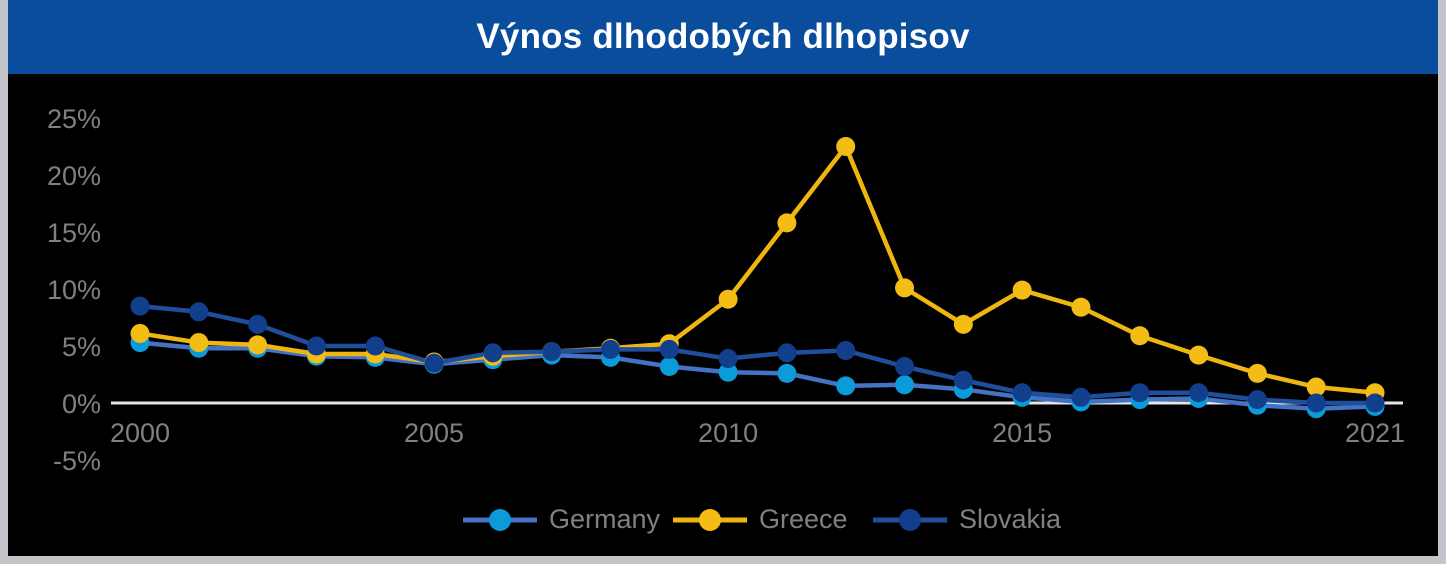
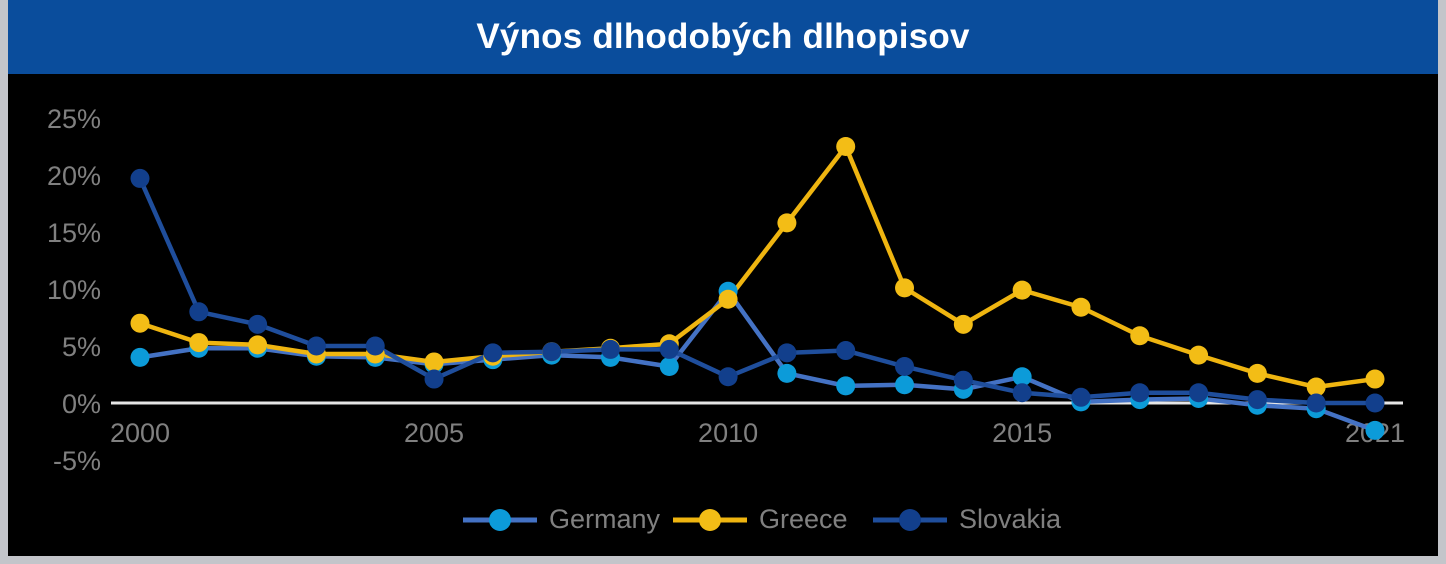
Germany/2000: 5.3% -> 4.0%
Greece/2000: 6.1% -> 7.0%
Slovakia/2000: 8.5% -> 19.7%
Slovakia/2005: 3.5% -> 2.1%
Germany/2010: 2.7% -> 9.8%
Slovakia/2010: 3.9% -> 2.3%
Germany/2015: 0.5% -> 2.3%
Germany/2021: -0.3% -> -2.4%
Greece/2021: 0.9% -> 2.1%
